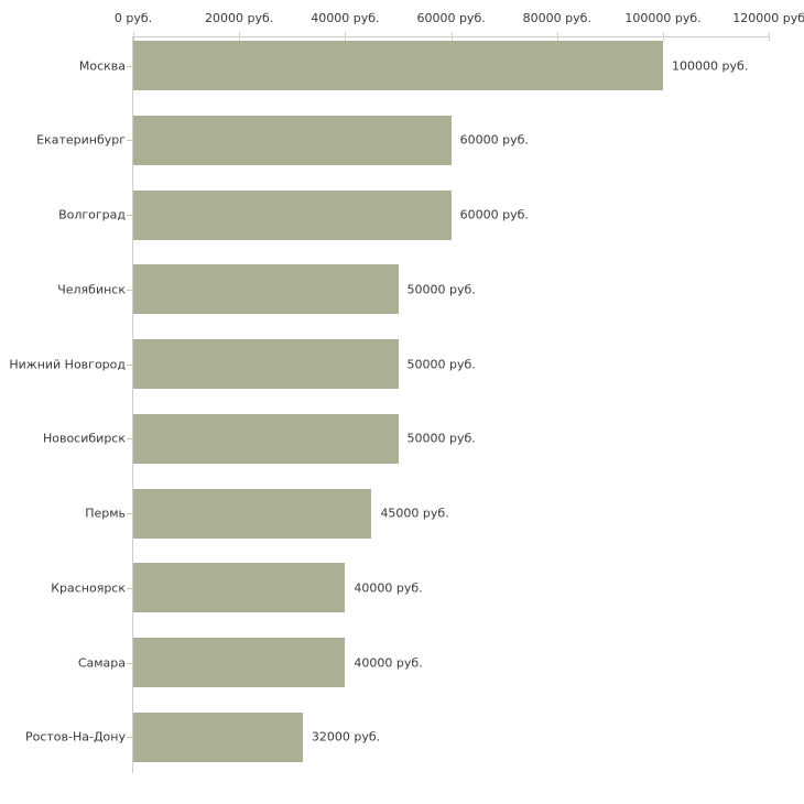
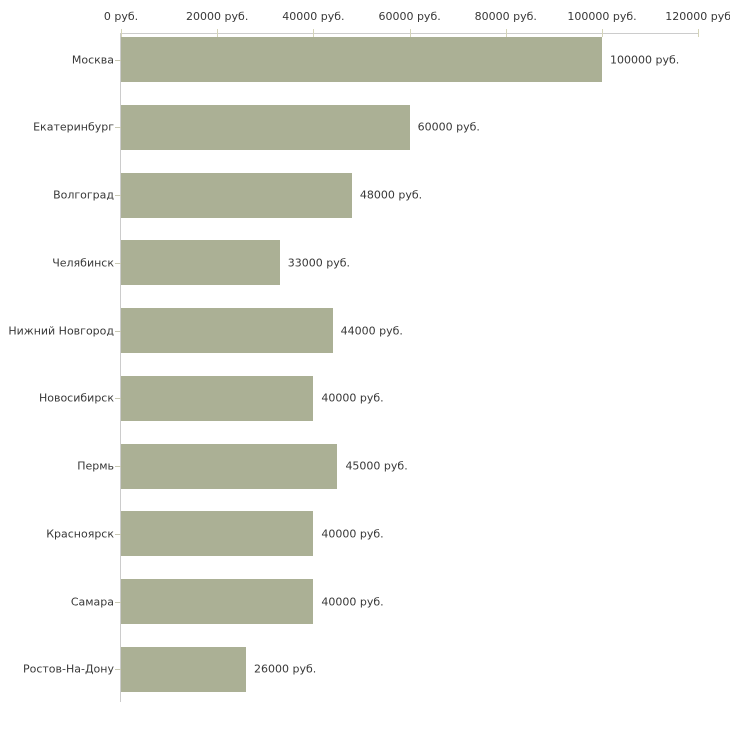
Волгоград: 60000 -> 48000
Челябинск: 50000 -> 33000
Нижний Новгород: 50000 -> 44000
Новосибирск: 50000 -> 40000
Ростов-На-Дону: 32000 -> 26000
